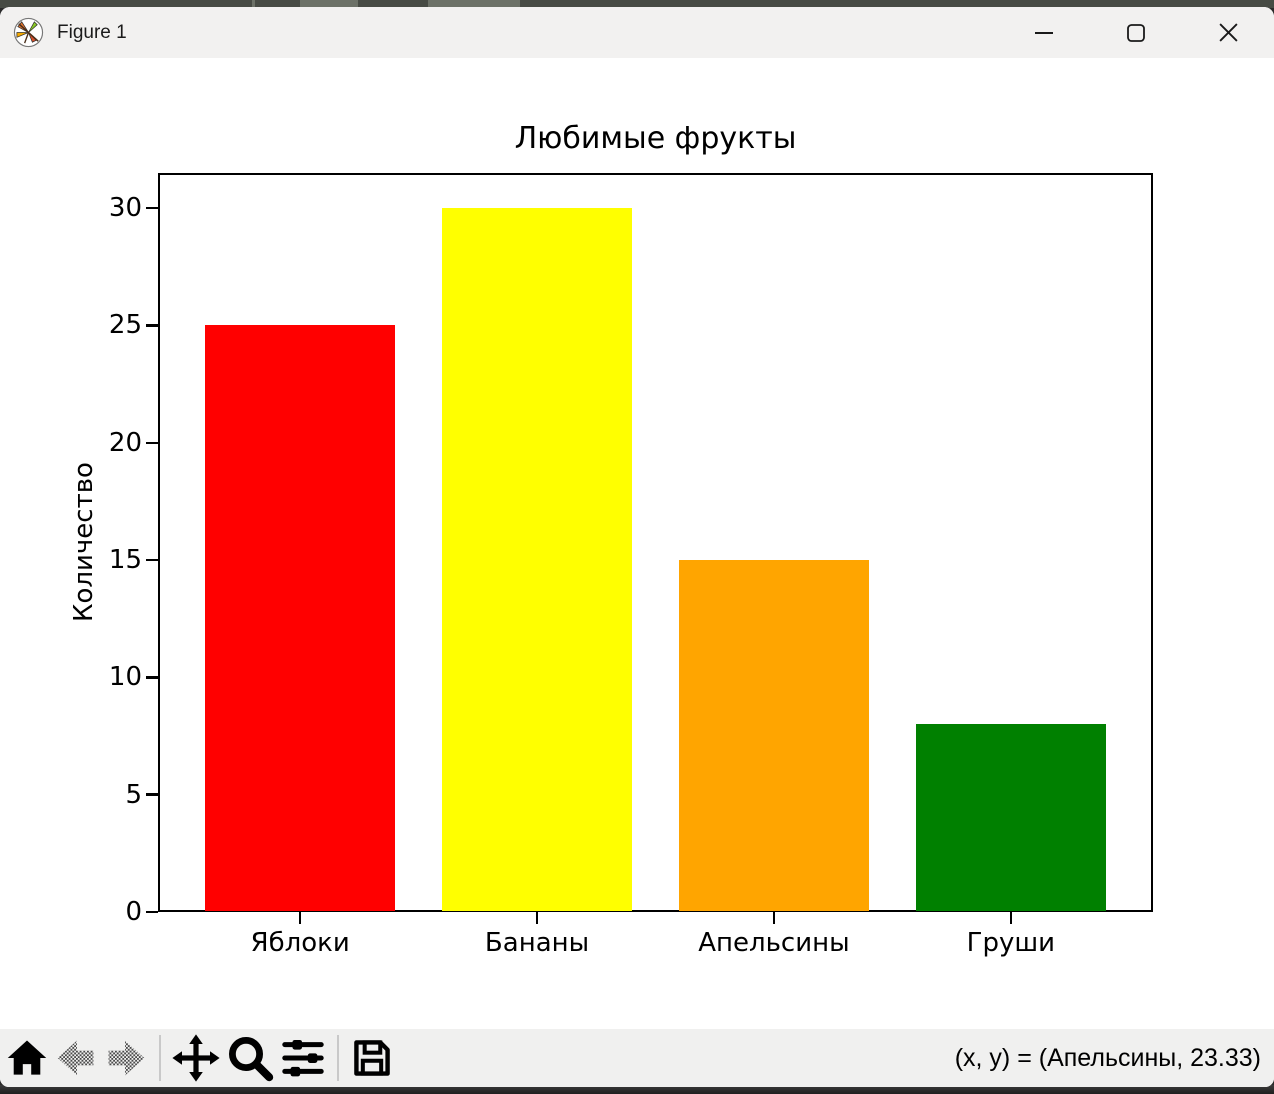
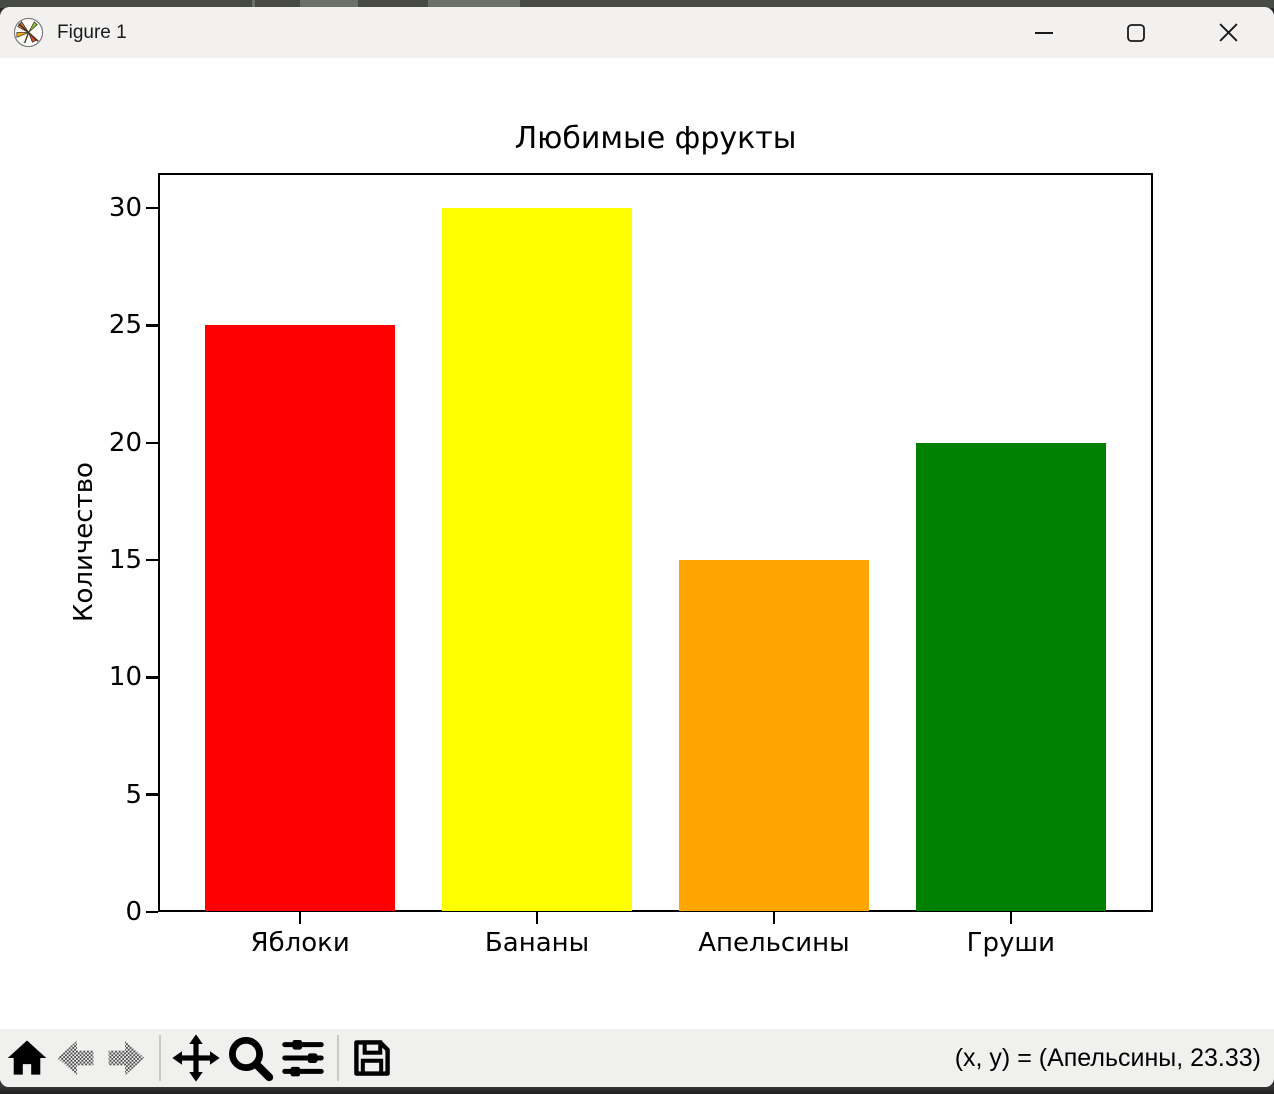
Груши: 8 -> 20
